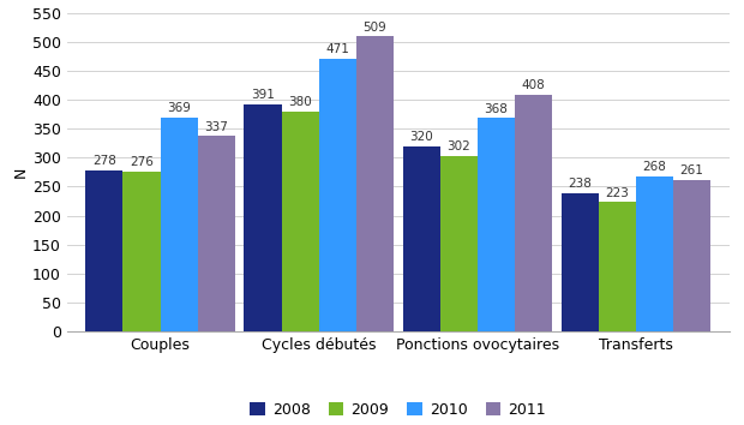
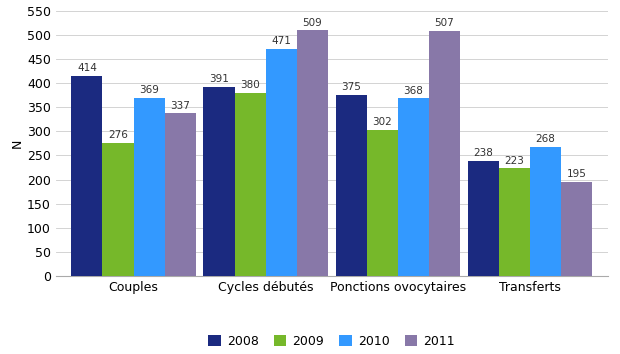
2008/Couples: 278 -> 414
2008/Ponctions ovocytaires: 320 -> 375
2011/Ponctions ovocytaires: 408 -> 507
2011/Transferts: 261 -> 195
